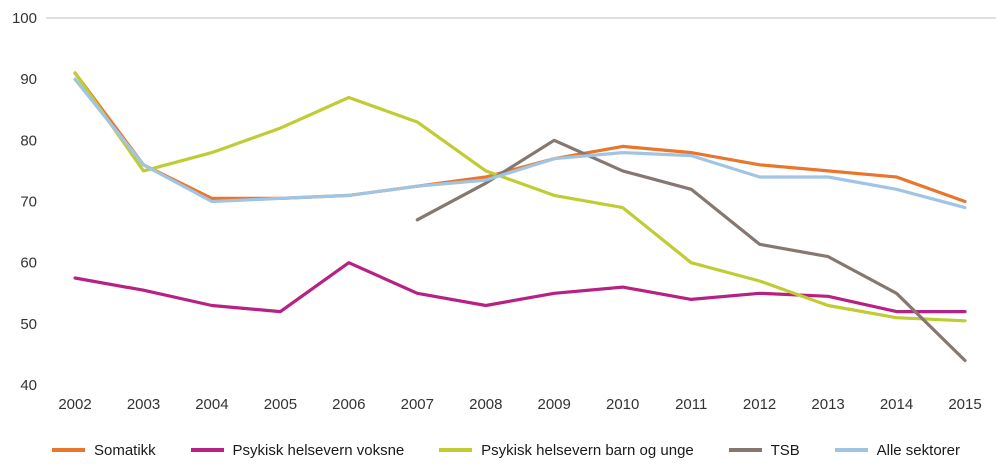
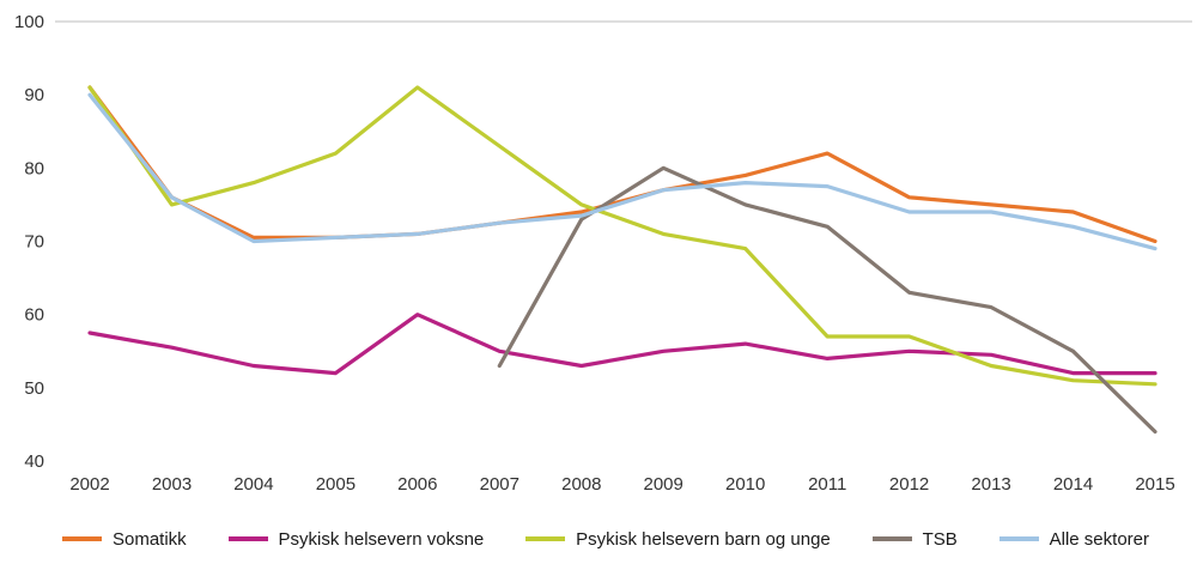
Psykisk helsevern barn og unge/2006: 87 -> 91
TSB/2007: 67 -> 53
Somatikk/2011: 78 -> 82
Psykisk helsevern barn og unge/2011: 60 -> 57
